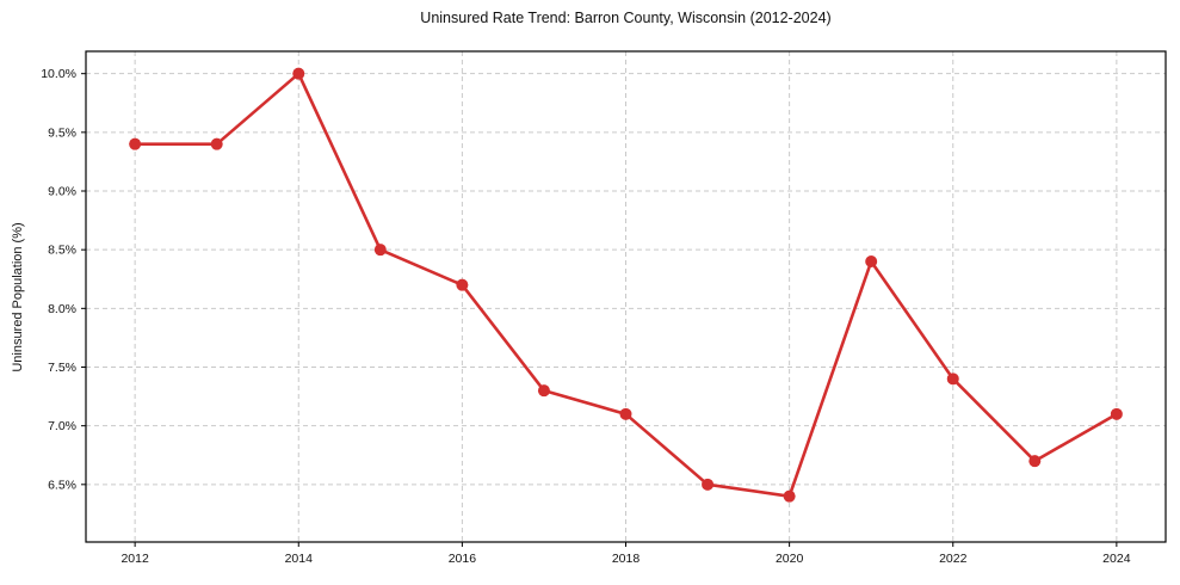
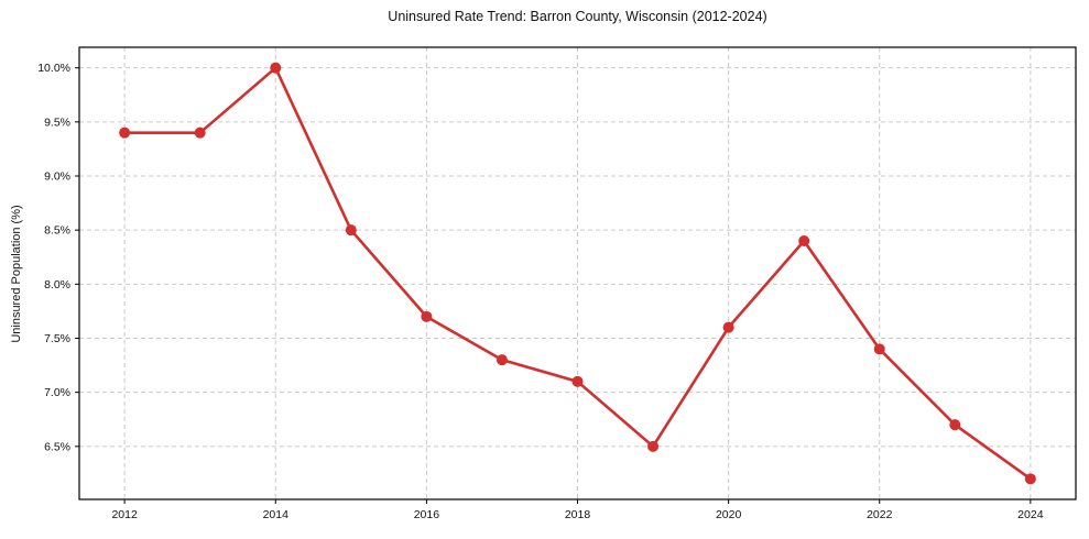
2016: 8.2% -> 7.7%
2020: 6.4% -> 7.6%
2024: 7.1% -> 6.2%
